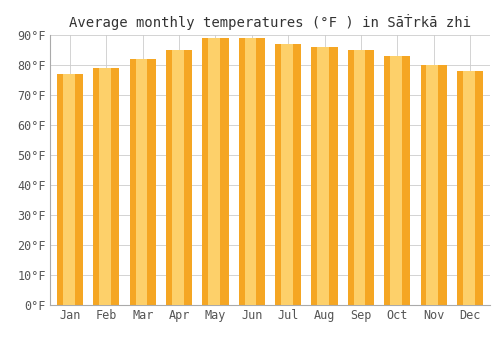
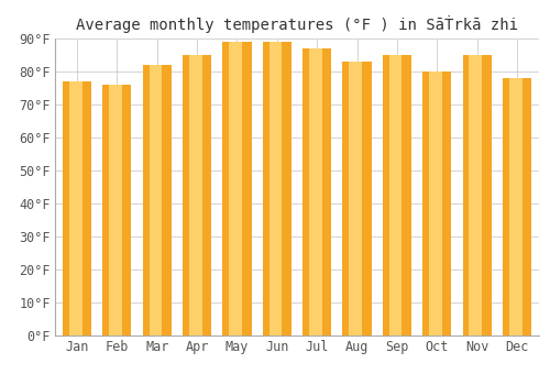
Feb: 79°F -> 76°F
Aug: 86°F -> 83°F
Oct: 83°F -> 80°F
Nov: 80°F -> 85°F
